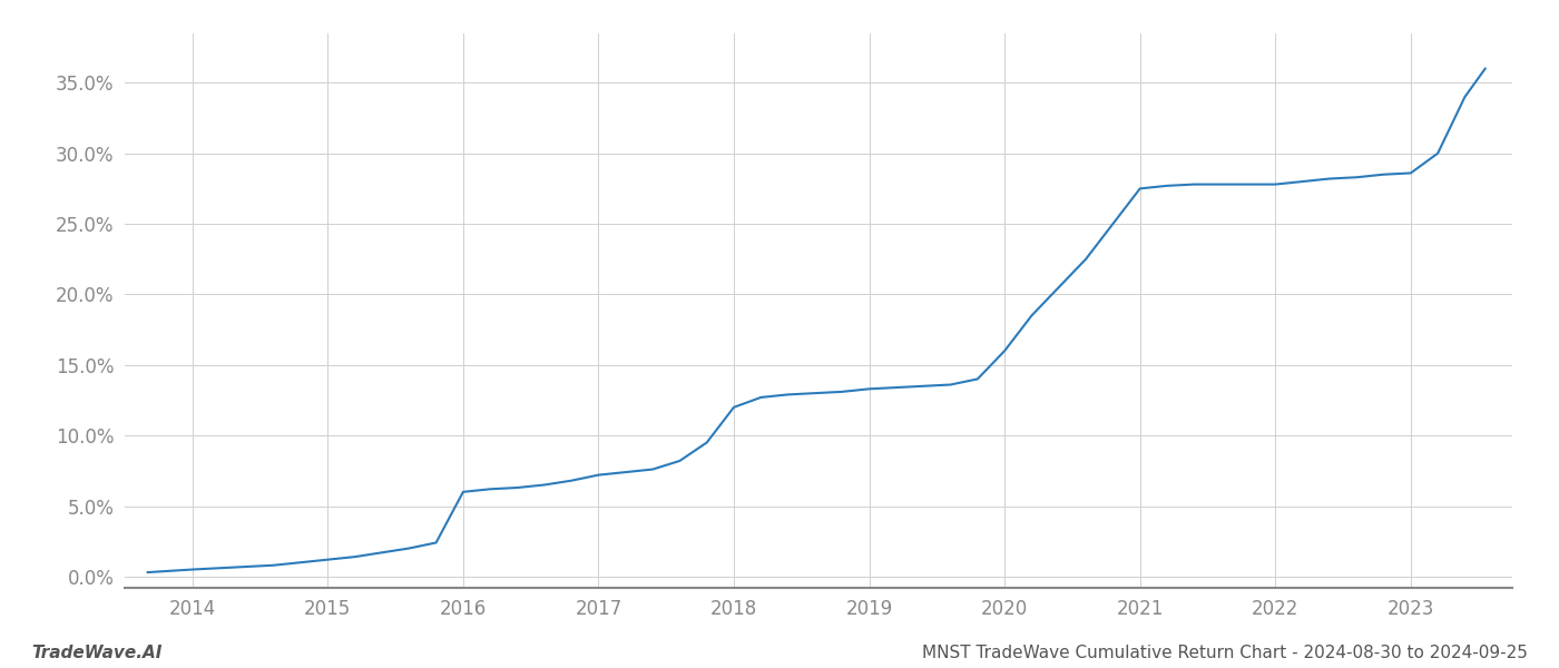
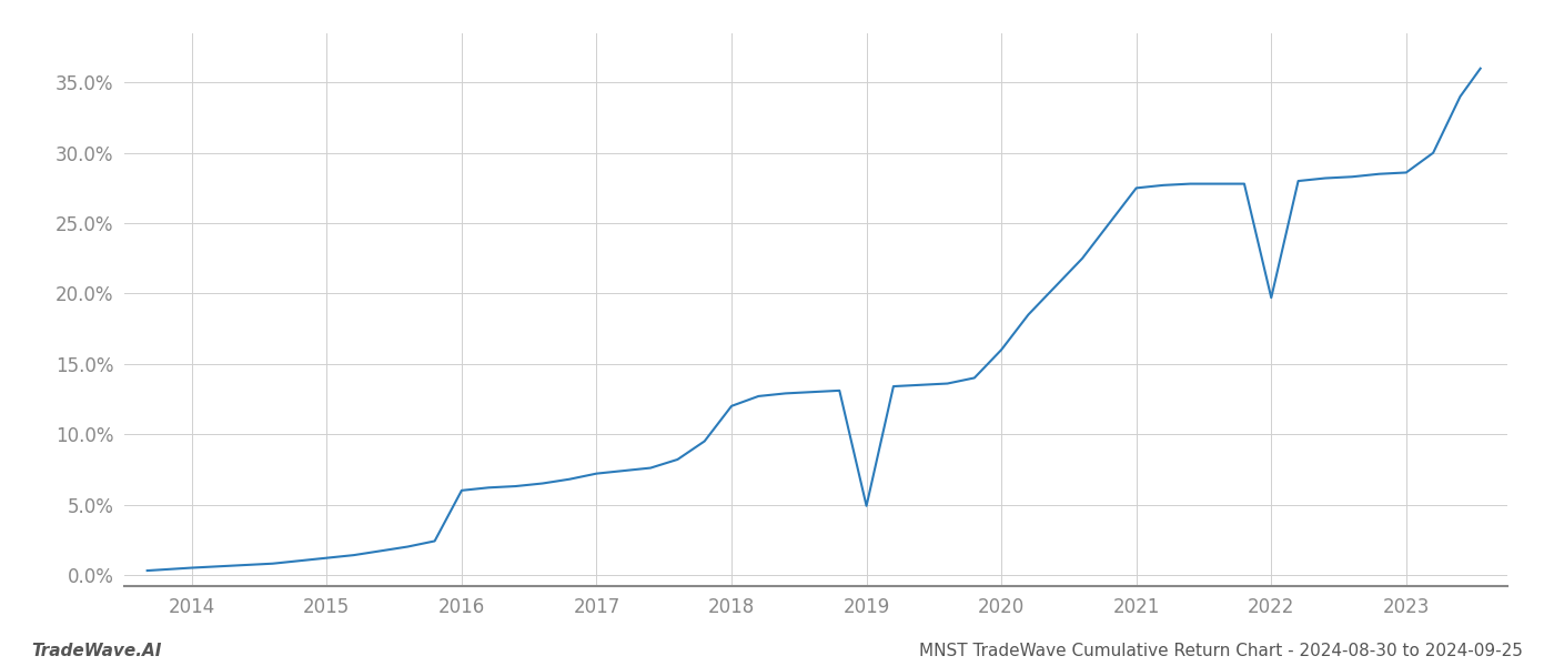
2019: 13.3% -> 4.9%
2022: 27.8% -> 19.7%
